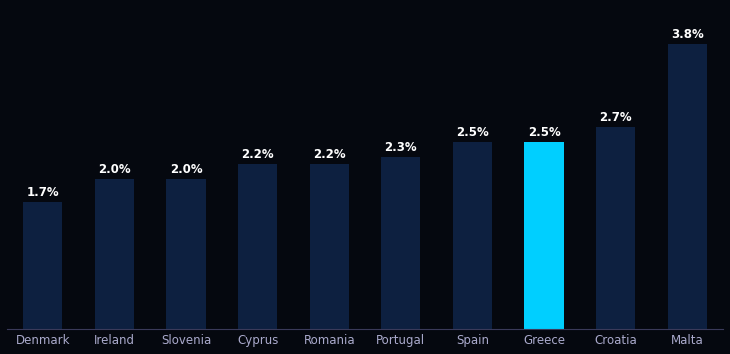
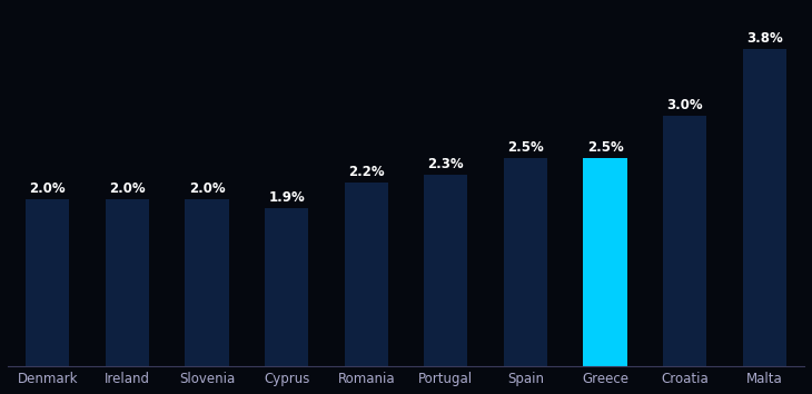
Denmark: 1.7% -> 2.0%
Cyprus: 2.2% -> 1.9%
Croatia: 2.7% -> 3.0%
